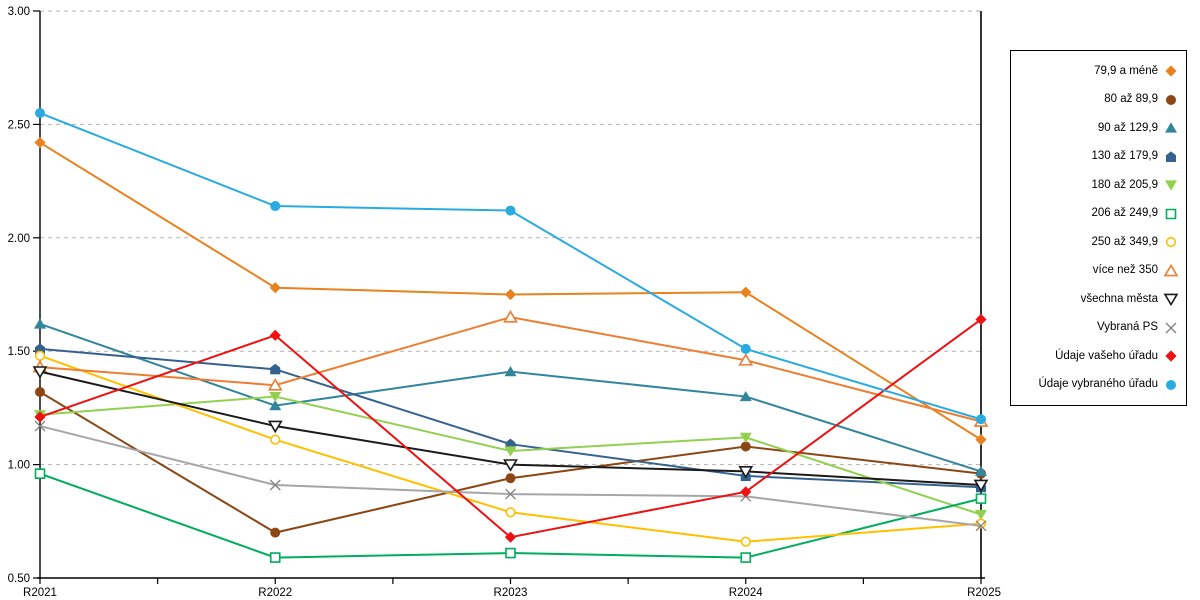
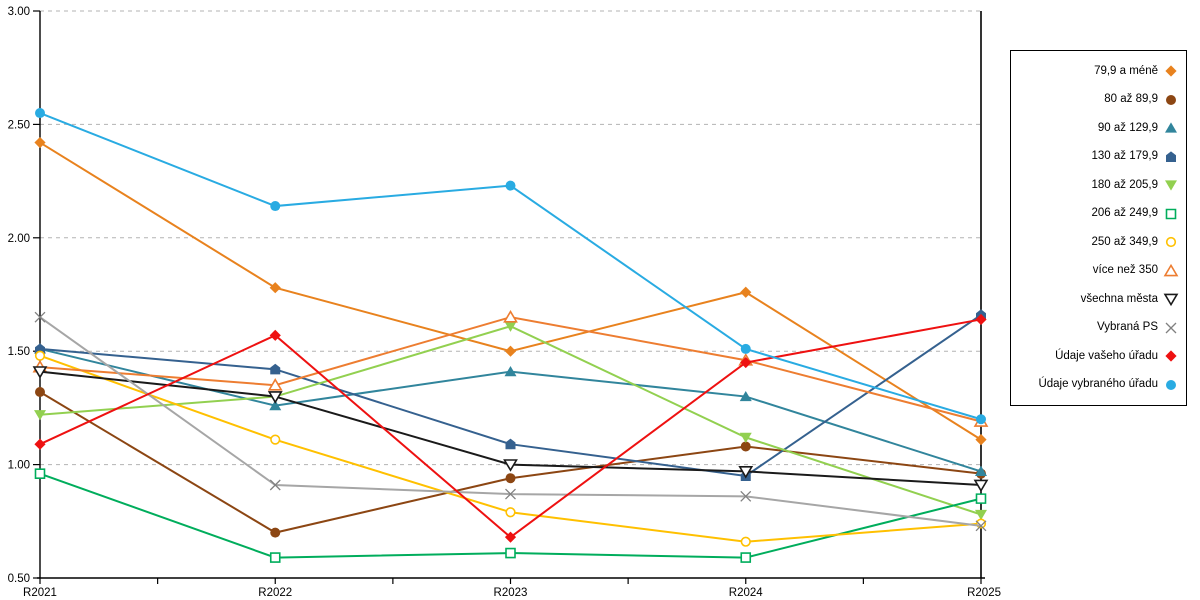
90 až 129,9/R2021: 1.62 -> 1.51
Vybraná PS/R2021: 1.17 -> 1.65
Údaje vašeho úřadu/R2021: 1.21 -> 1.09
všechna města/R2022: 1.17 -> 1.30
79,9 a méně/R2023: 1.75 -> 1.50
180 až 205,9/R2023: 1.06 -> 1.61
Údaje vybraného úřadu/R2023: 2.12 -> 2.23
Údaje vašeho úřadu/R2024: 0.88 -> 1.45
130 až 179,9/R2025: 0.90 -> 1.66
